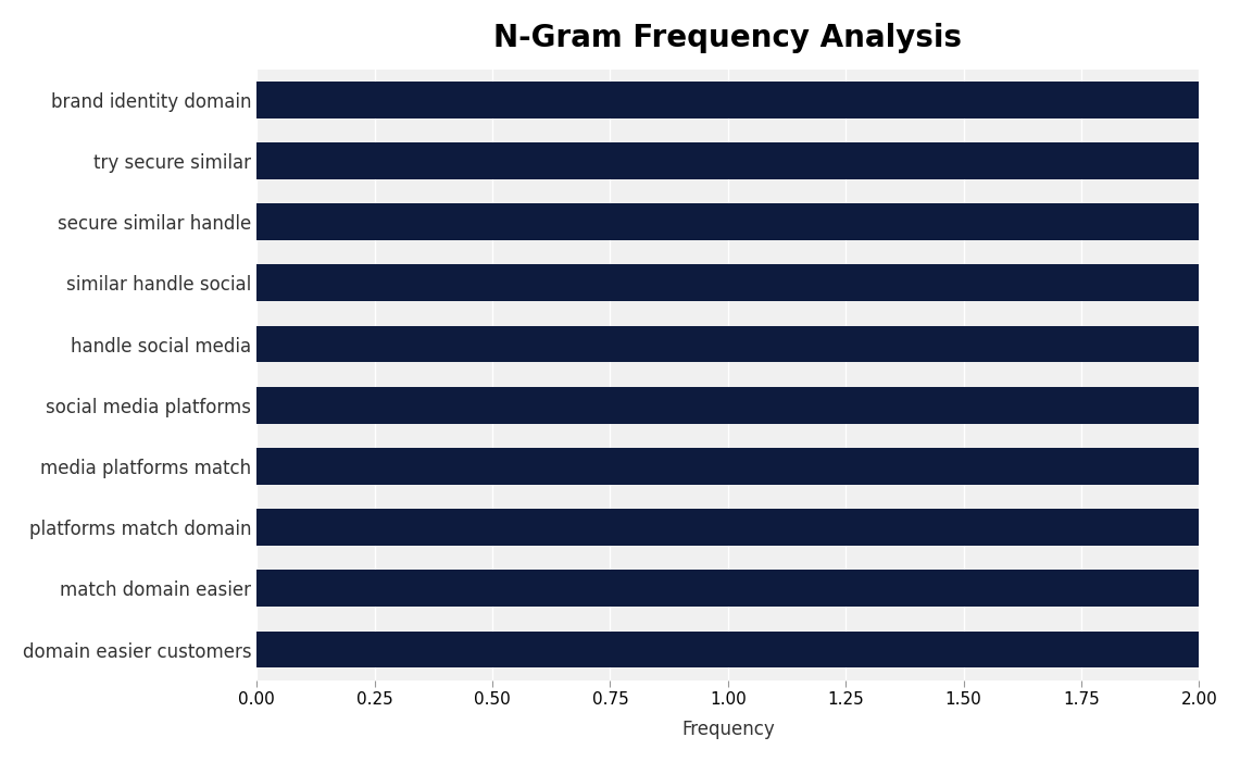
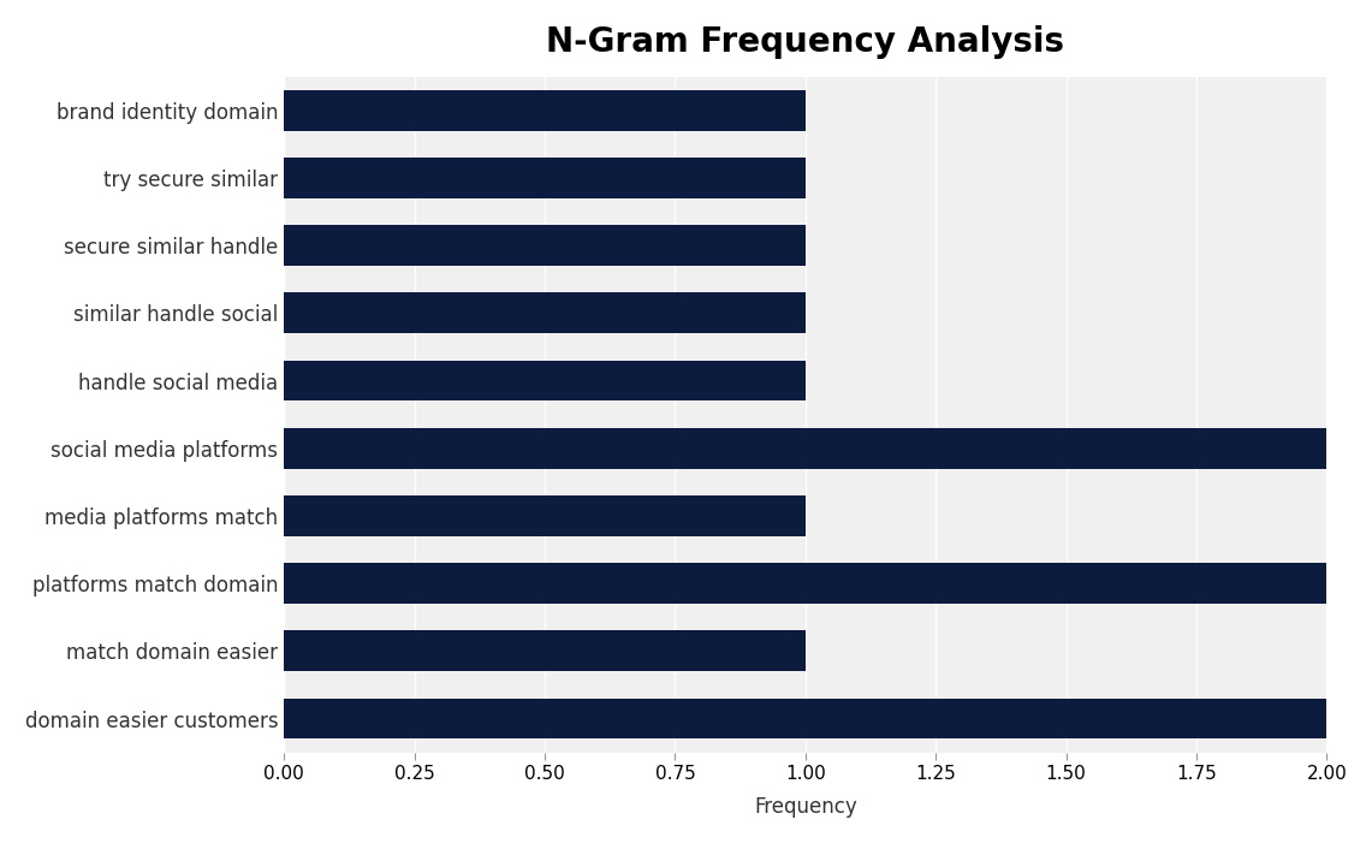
brand identity domain: 2 -> 1
try secure similar: 2 -> 1
secure similar handle: 2 -> 1
similar handle social: 2 -> 1
handle social media: 2 -> 1
media platforms match: 2 -> 1
match domain easier: 2 -> 1
